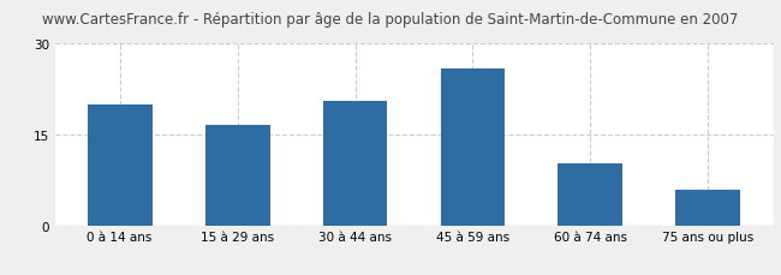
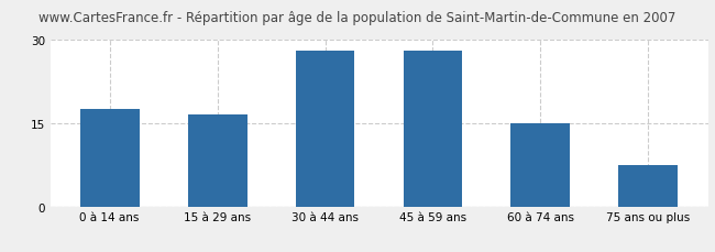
0 à 14 ans: 19.8 -> 17.5
30 à 44 ans: 20.4 -> 28.0
45 à 59 ans: 25.8 -> 28.0
60 à 74 ans: 10.2 -> 15.0
75 ans ou plus: 5.8 -> 7.5
